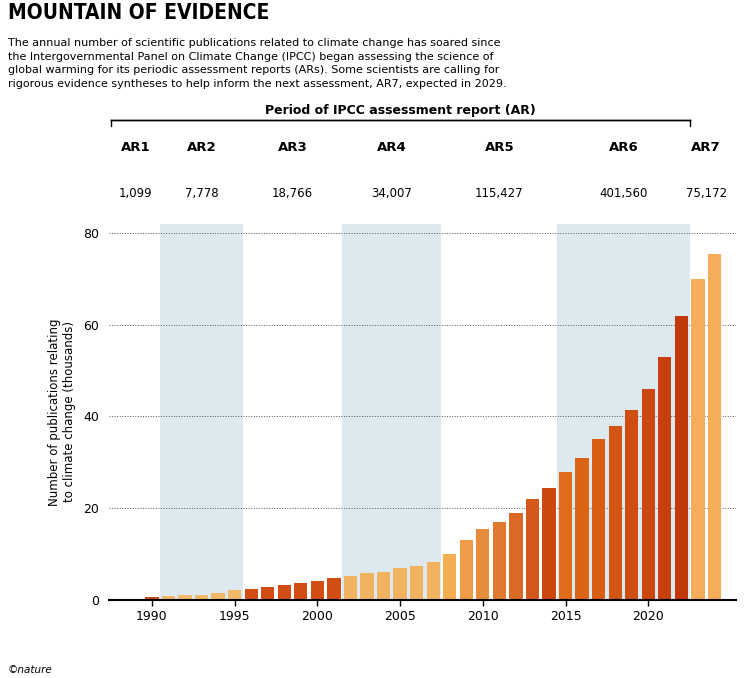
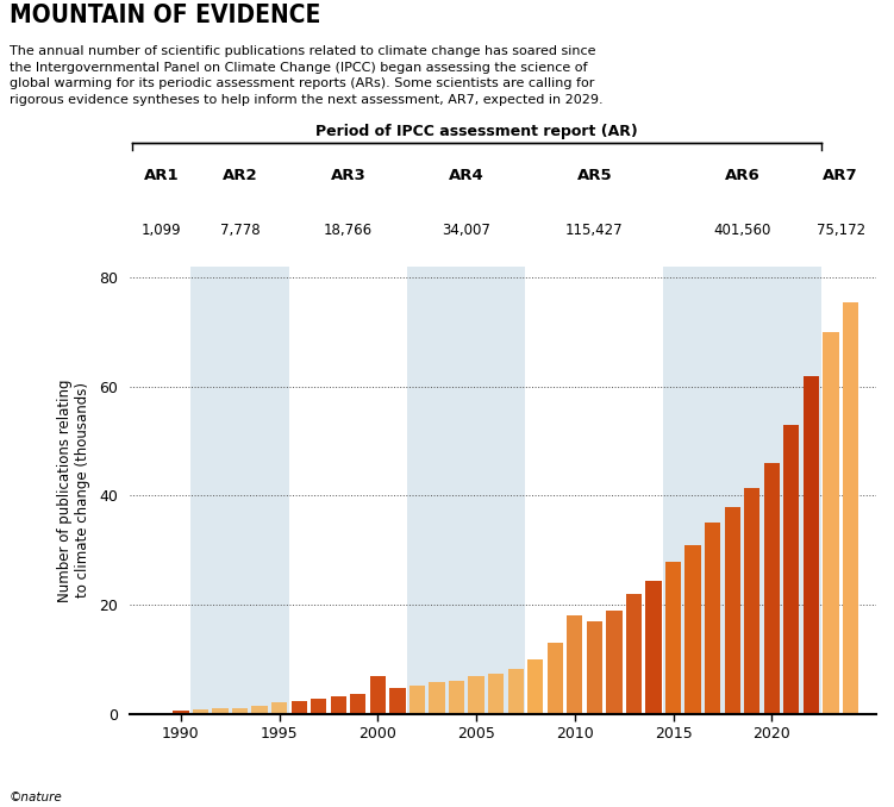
2000: 4.2 -> 7.0
2010: 15.5 -> 18.0
